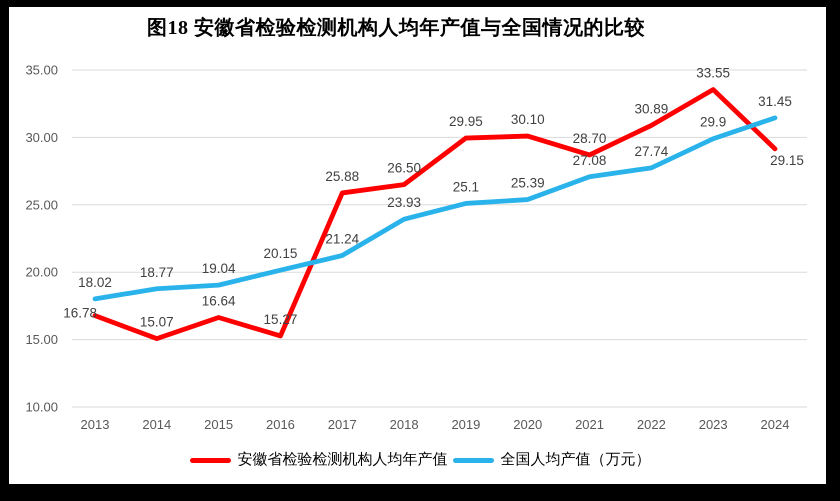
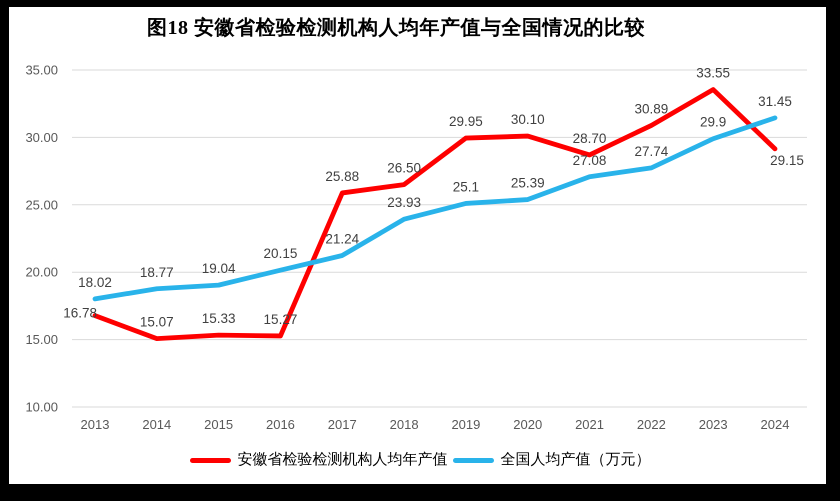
安徽省检验检测机构人均年产值/2015: 16.64 -> 15.33
